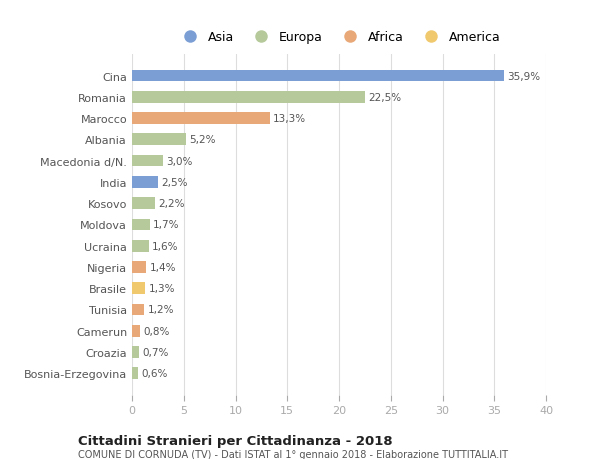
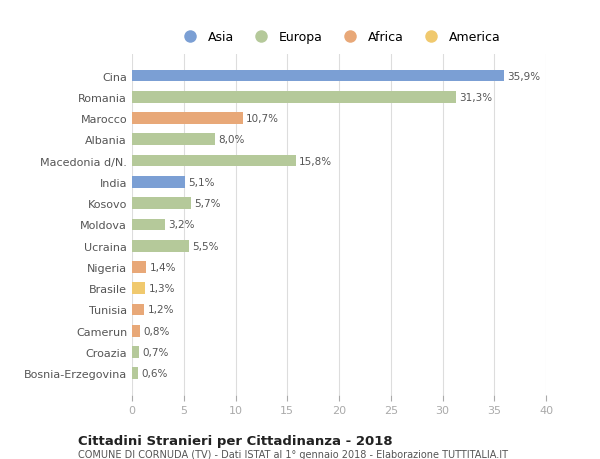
Romania: 22,5% -> 31,3%
Marocco: 13,3% -> 10,7%
Albania: 5,2% -> 8,0%
Macedonia d/N.: 3,0% -> 15,8%
India: 2,5% -> 5,1%
Kosovo: 2,2% -> 5,7%
Moldova: 1,7% -> 3,2%
Ucraina: 1,6% -> 5,5%
